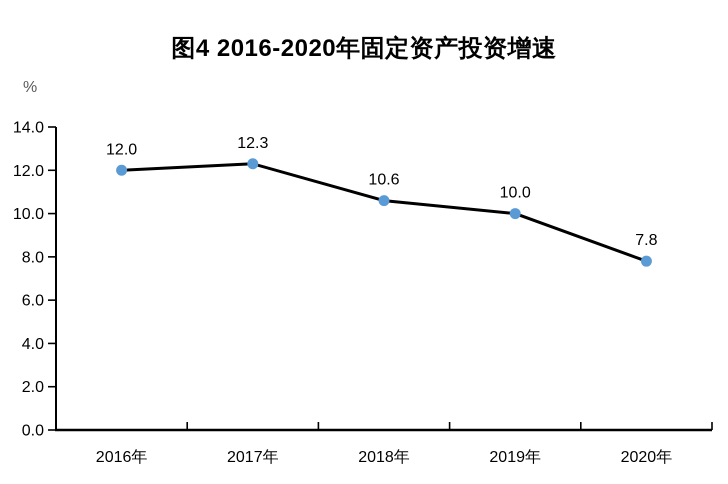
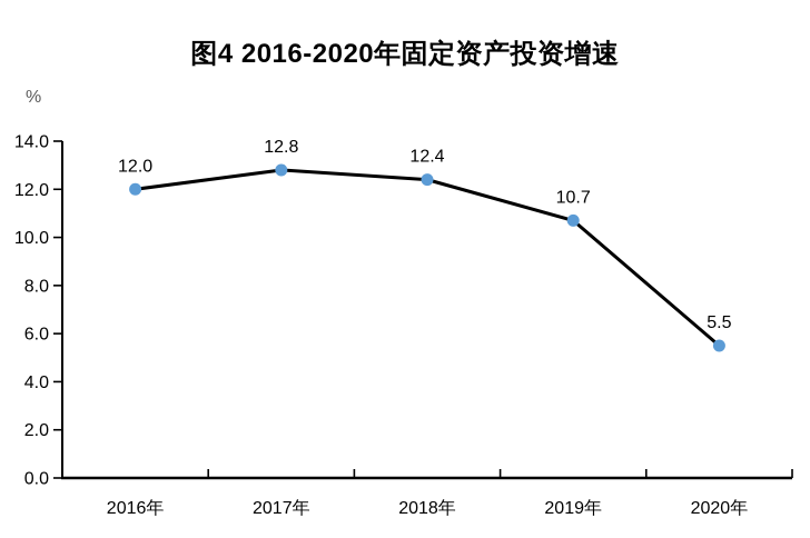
2017年: 12.3 -> 12.8
2018年: 10.6 -> 12.4
2019年: 10.0 -> 10.7
2020年: 7.8 -> 5.5
